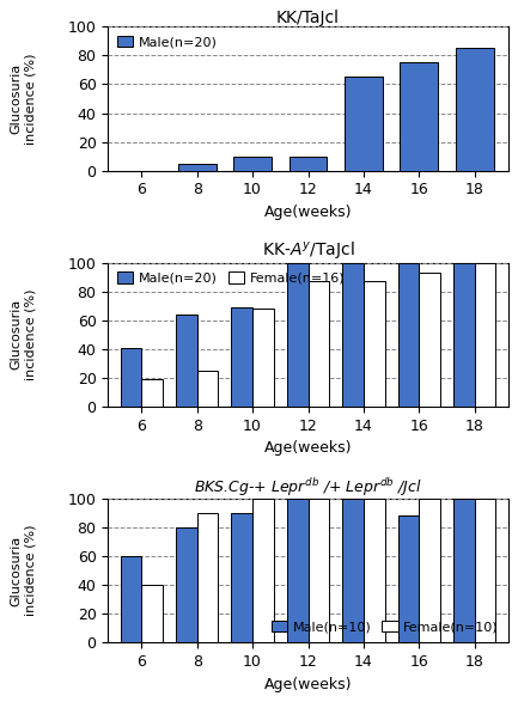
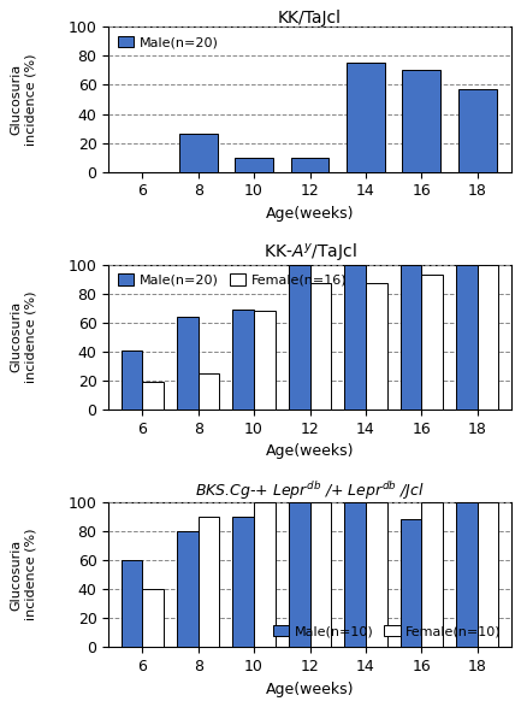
KK/TaJcl/8: 5 -> 26
KK/TaJcl/14: 65 -> 75
KK/TaJcl/16: 75 -> 70
KK/TaJcl/18: 85 -> 57
